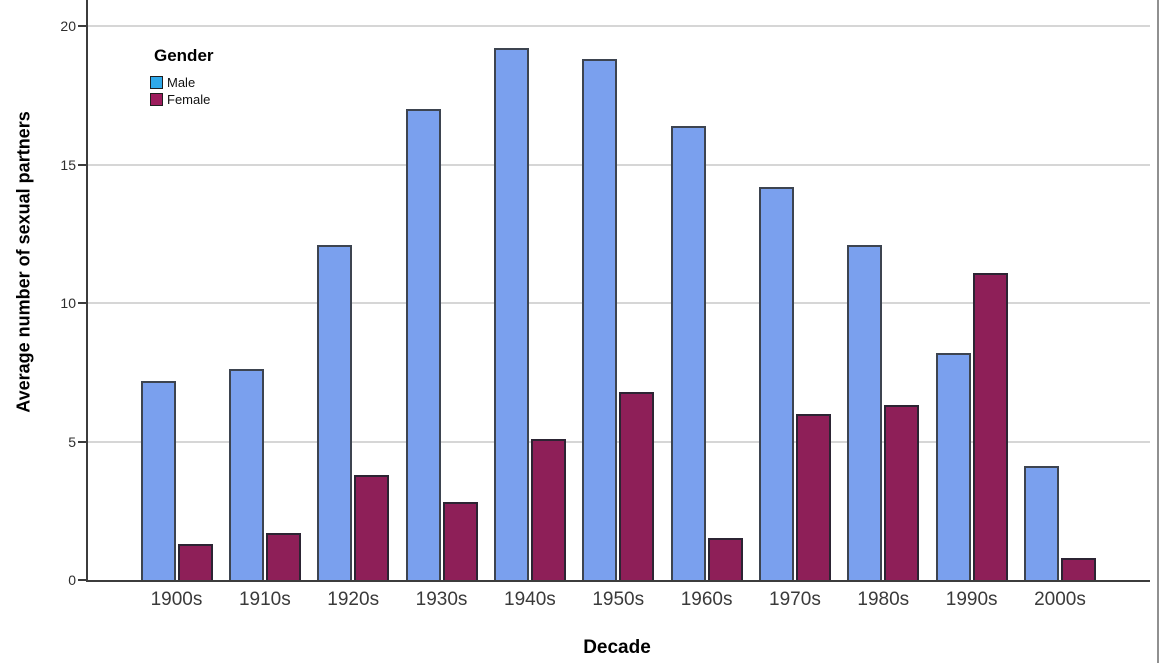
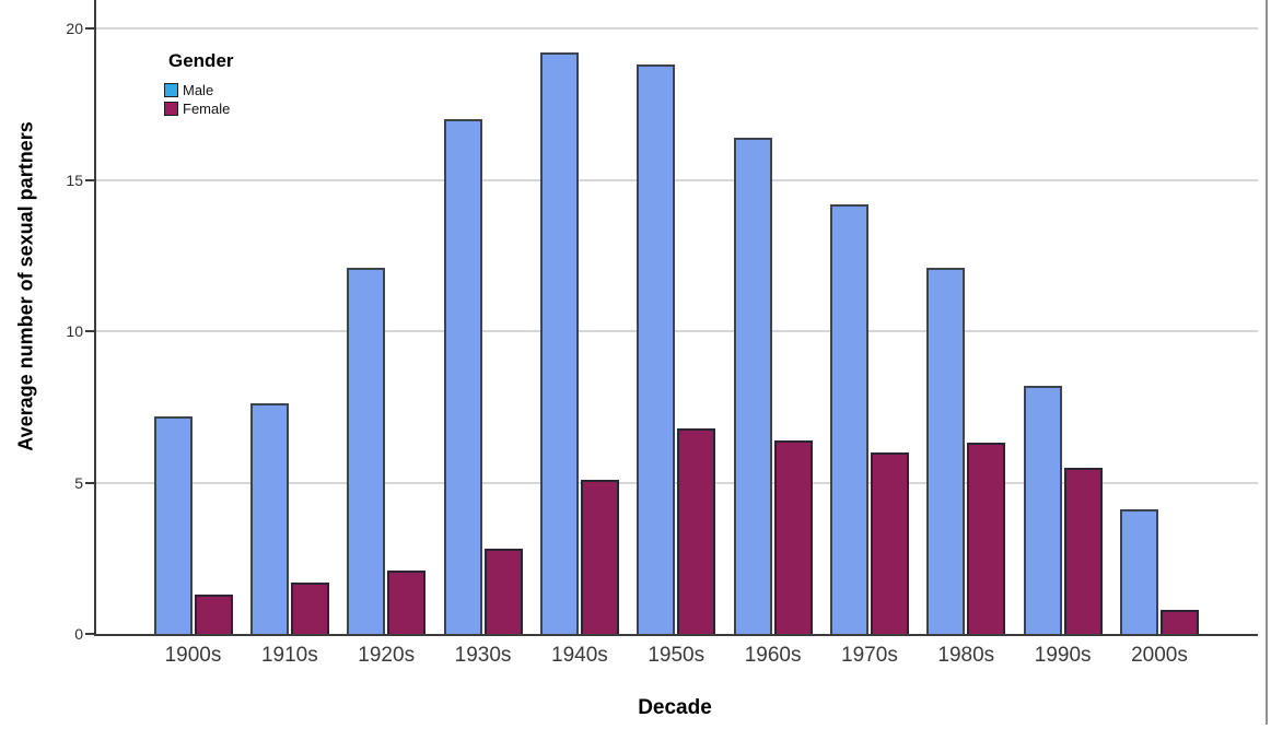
Female/1920s: 3.8 -> 2.1
Female/1960s: 1.5 -> 6.4
Female/1990s: 11.1 -> 5.5
